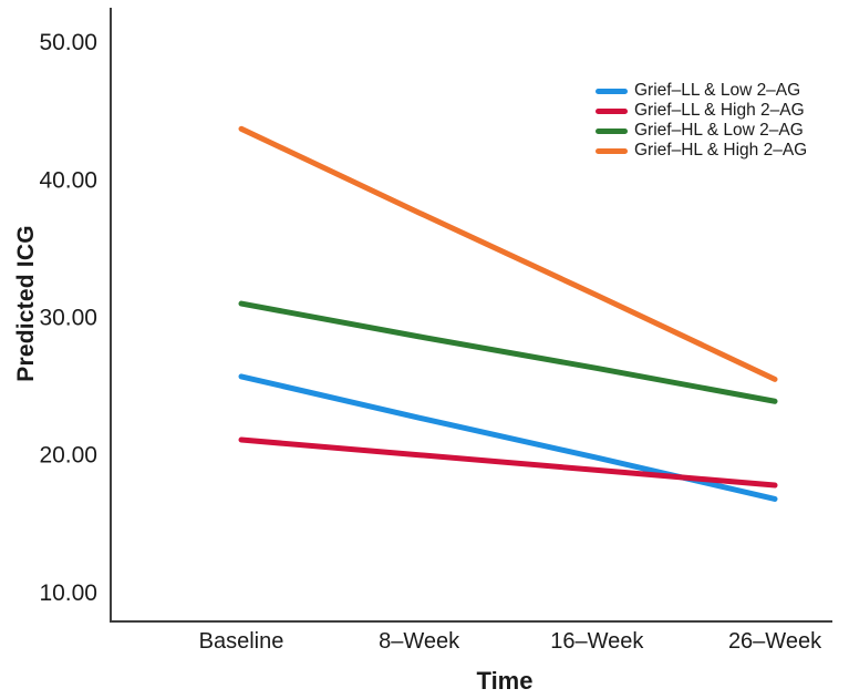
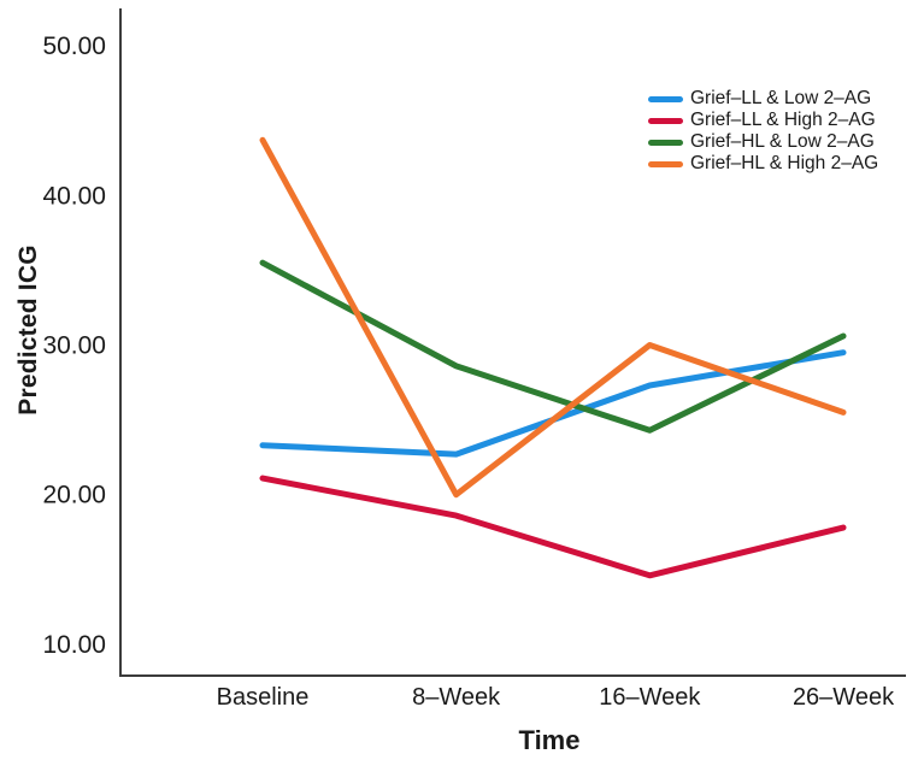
Grief–LL & Low 2–AG/Baseline: 25.7 -> 23.3
Grief–HL & Low 2–AG/Baseline: 31.0 -> 35.5
Grief–LL & High 2–AG/8–Week: 20.0 -> 18.6
Grief–HL & High 2–AG/8–Week: 37.6 -> 20.0
Grief–LL & Low 2–AG/16–Week: 19.8 -> 27.3
Grief–LL & High 2–AG/16–Week: 18.9 -> 14.6
Grief–HL & Low 2–AG/16–Week: 26.3 -> 24.3
Grief–HL & High 2–AG/16–Week: 31.6 -> 30.0
Grief–LL & Low 2–AG/26–Week: 16.8 -> 29.5
Grief–HL & Low 2–AG/26–Week: 23.9 -> 30.6
